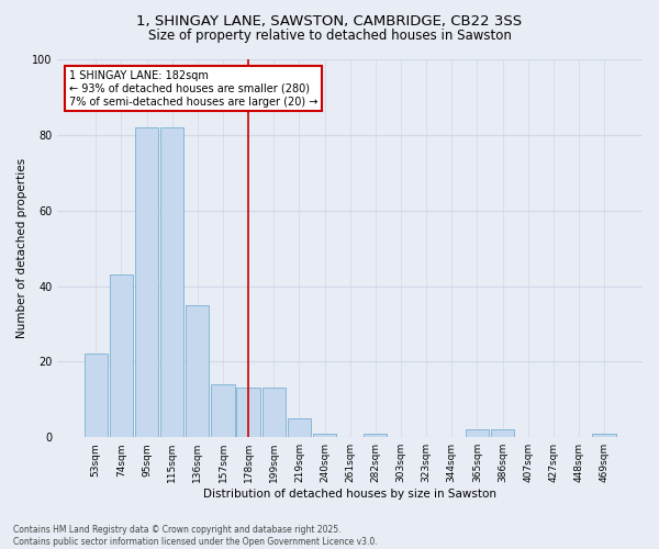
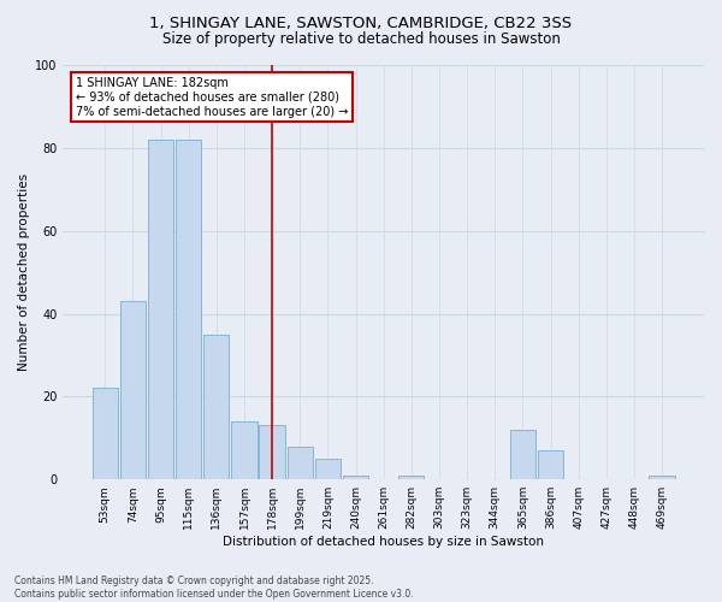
199sqm: 13 -> 8
365sqm: 2 -> 12
386sqm: 2 -> 7
